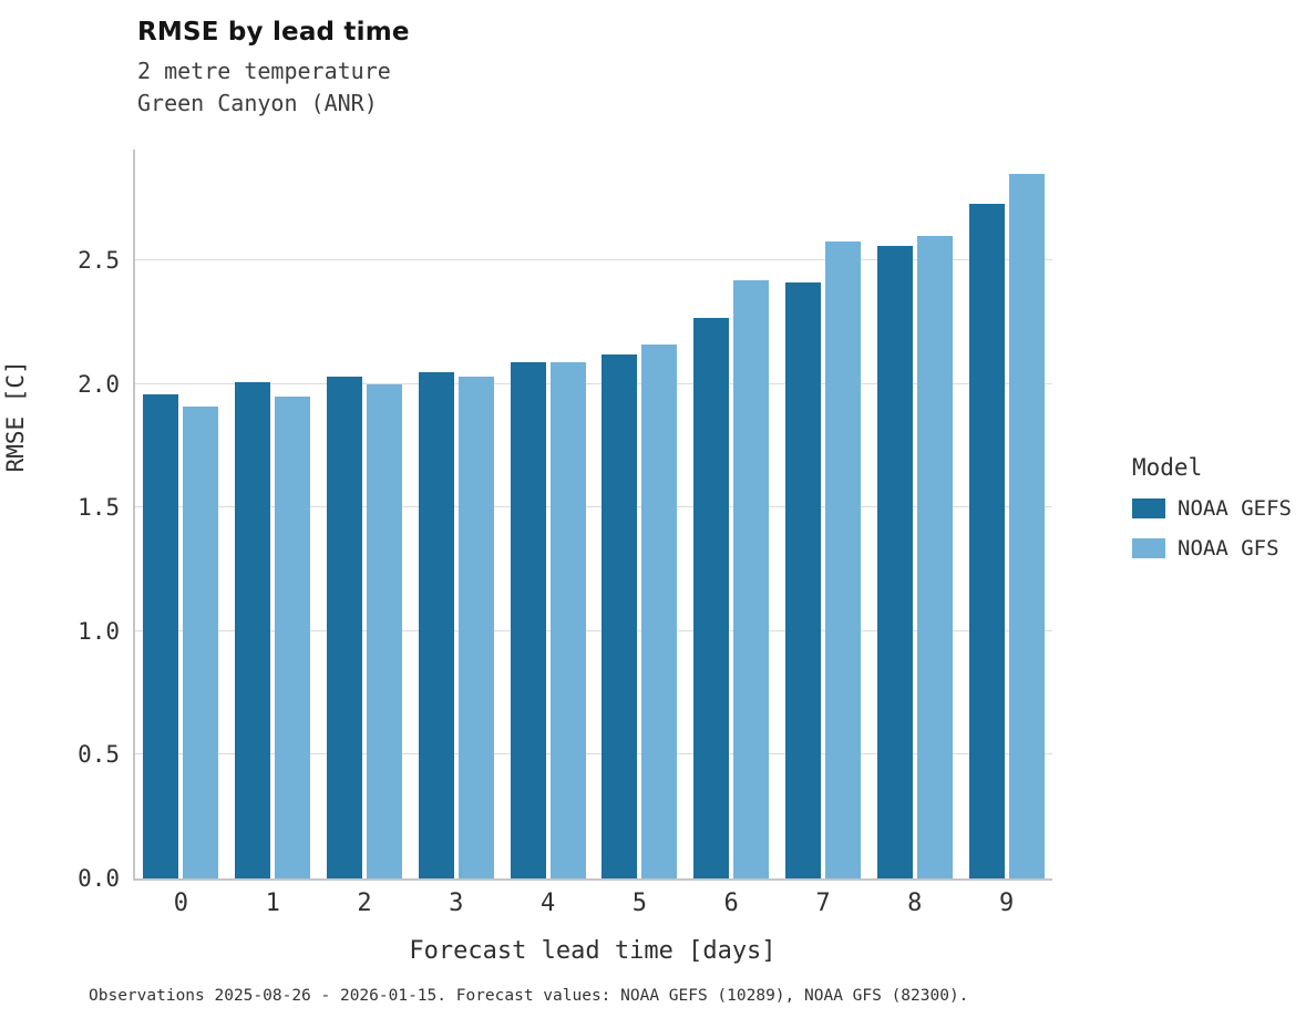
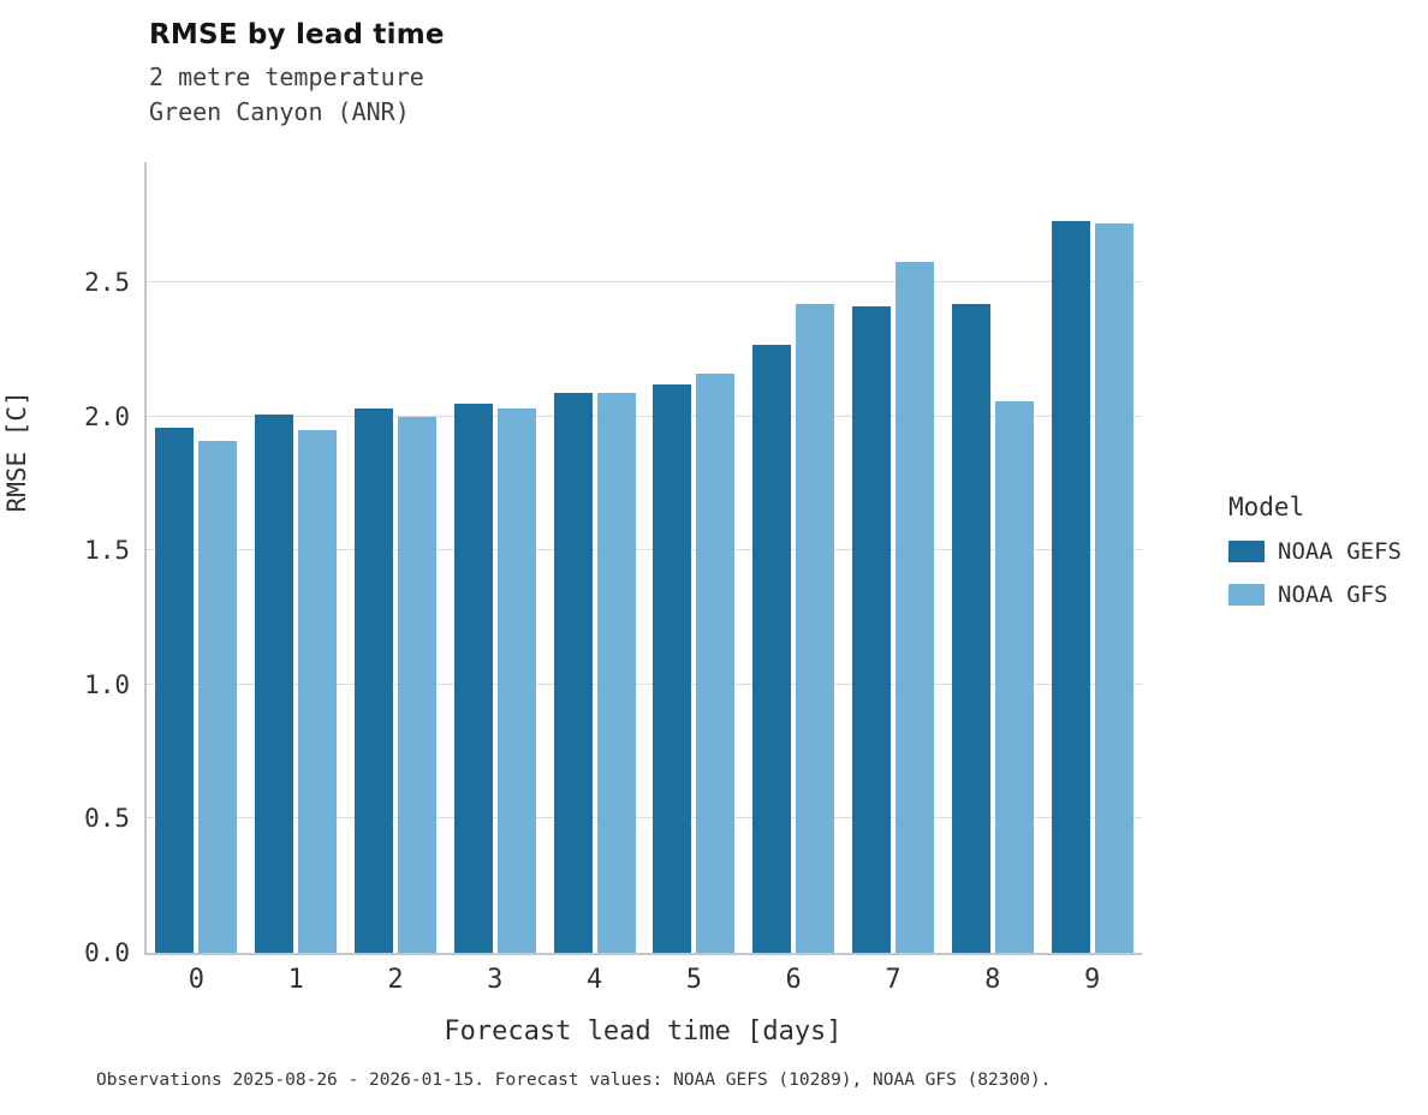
NOAA GEFS/8: 2.56 -> 2.42
NOAA GFS/8: 2.60 -> 2.06
NOAA GFS/9: 2.85 -> 2.72
